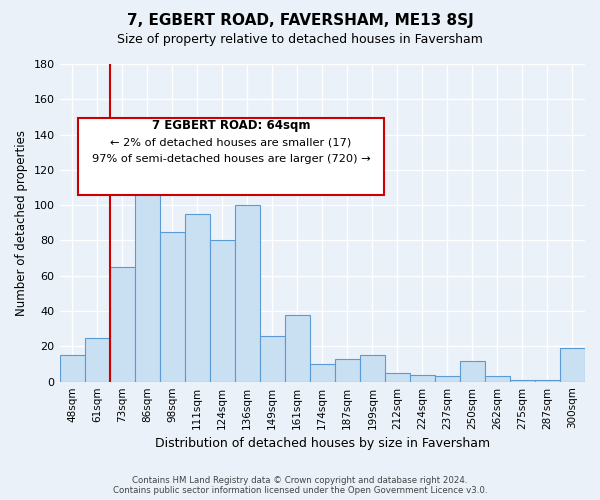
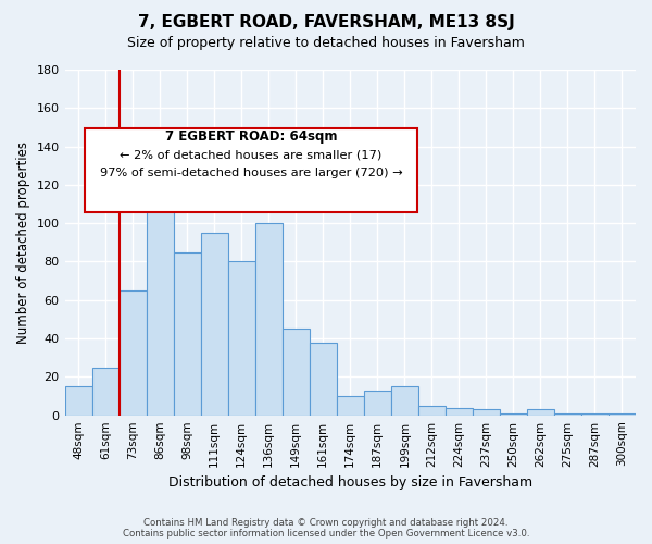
149sqm: 26 -> 45
250sqm: 12 -> 1
300sqm: 19 -> 1
